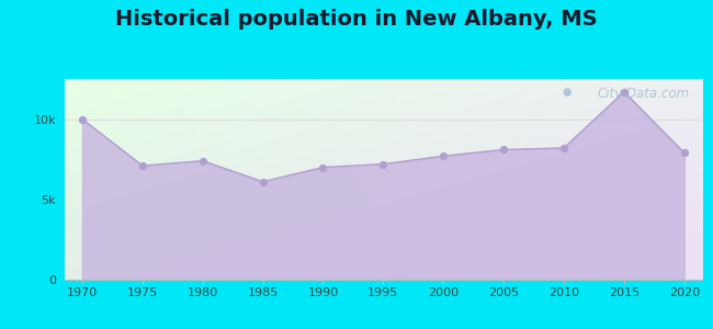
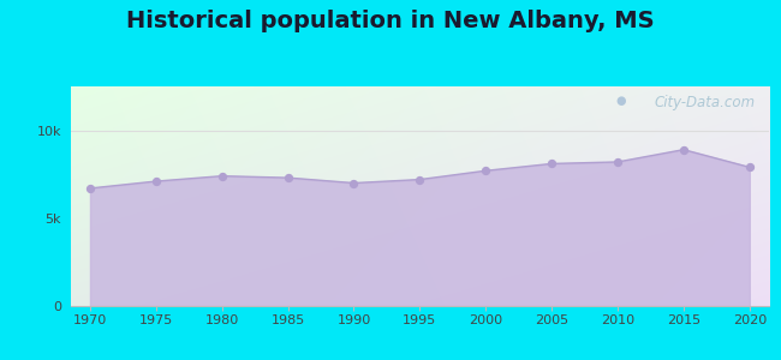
1970: 10.0k -> 6.7k
1985: 6.1k -> 7.3k
2015: 11.7k -> 8.9k
